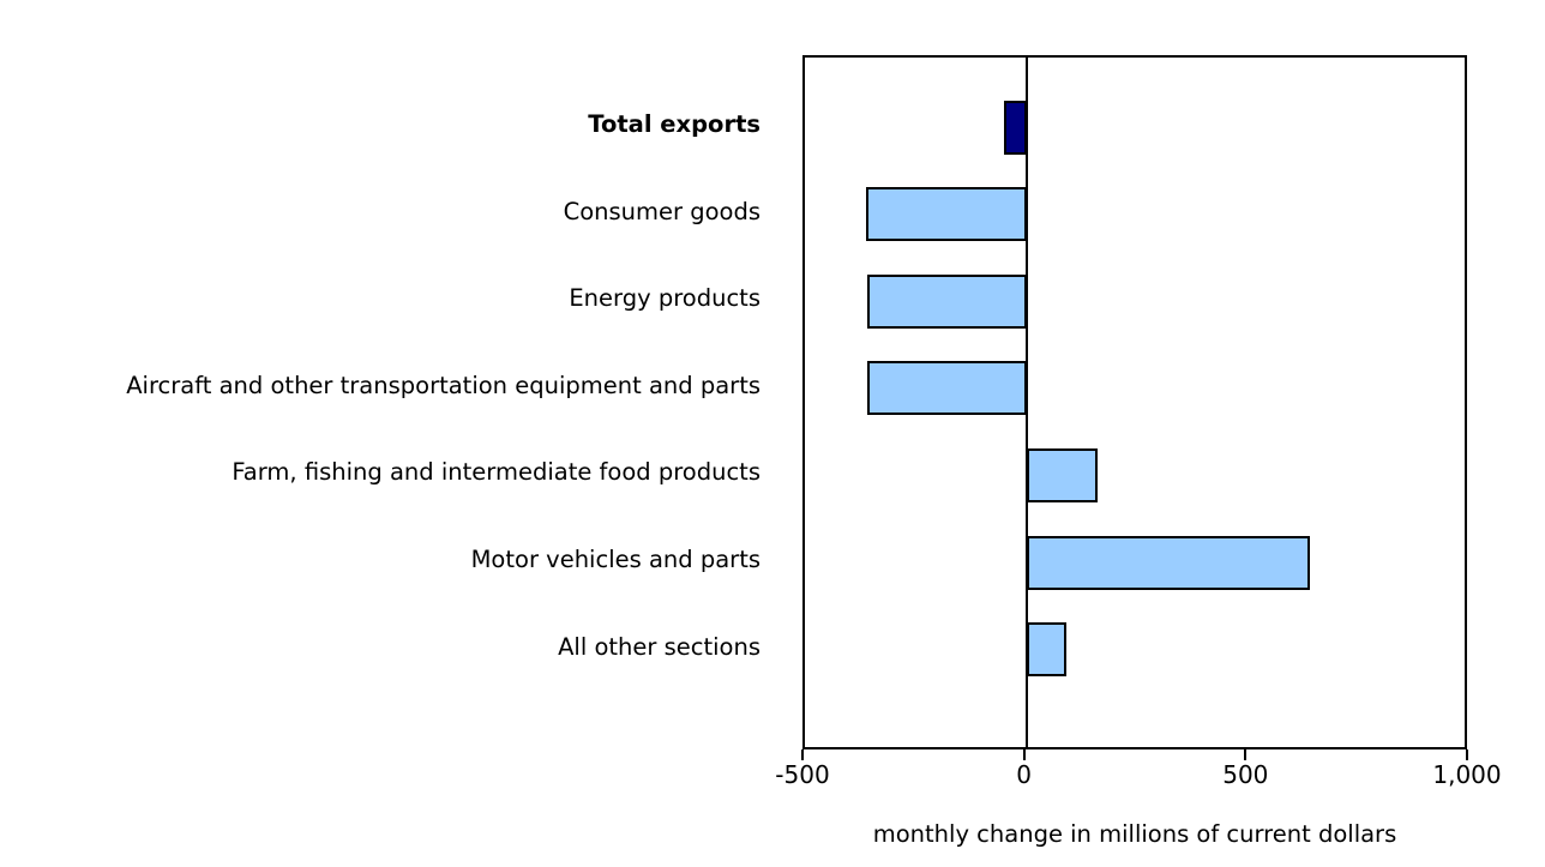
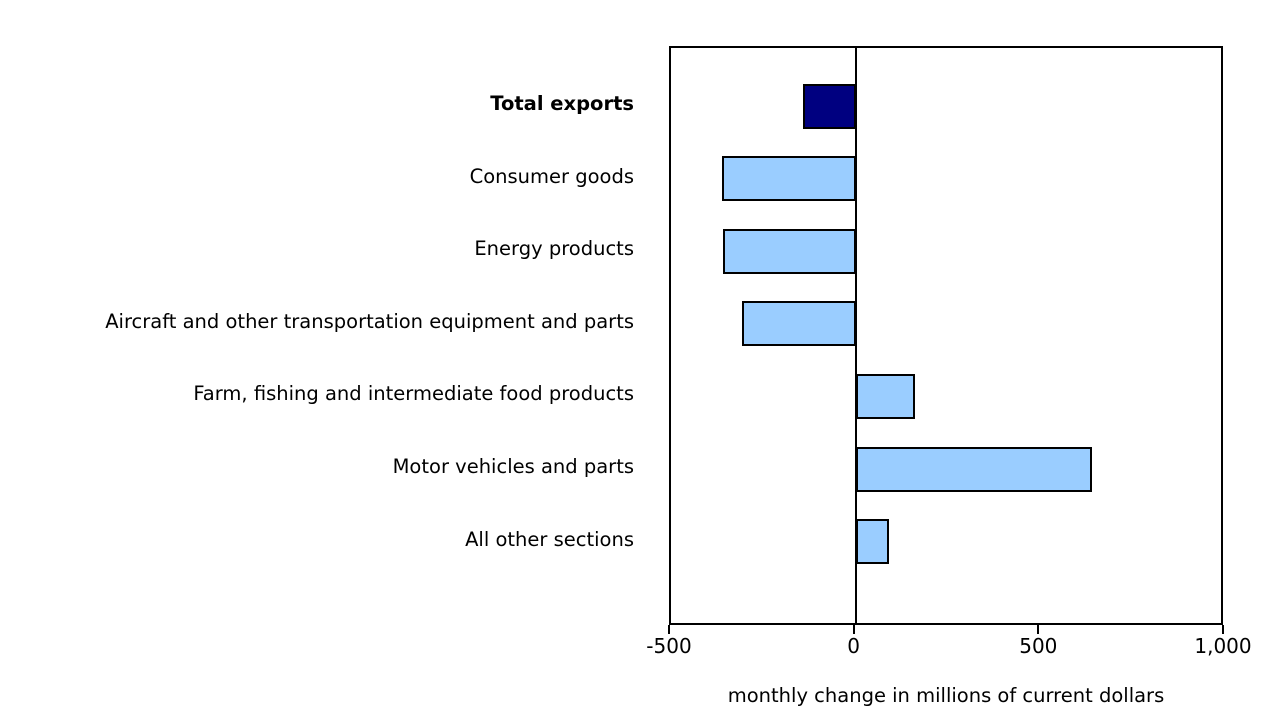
Total exports: -50 -> -140
Aircraft and other transportation equipment and parts: -360 -> -310
